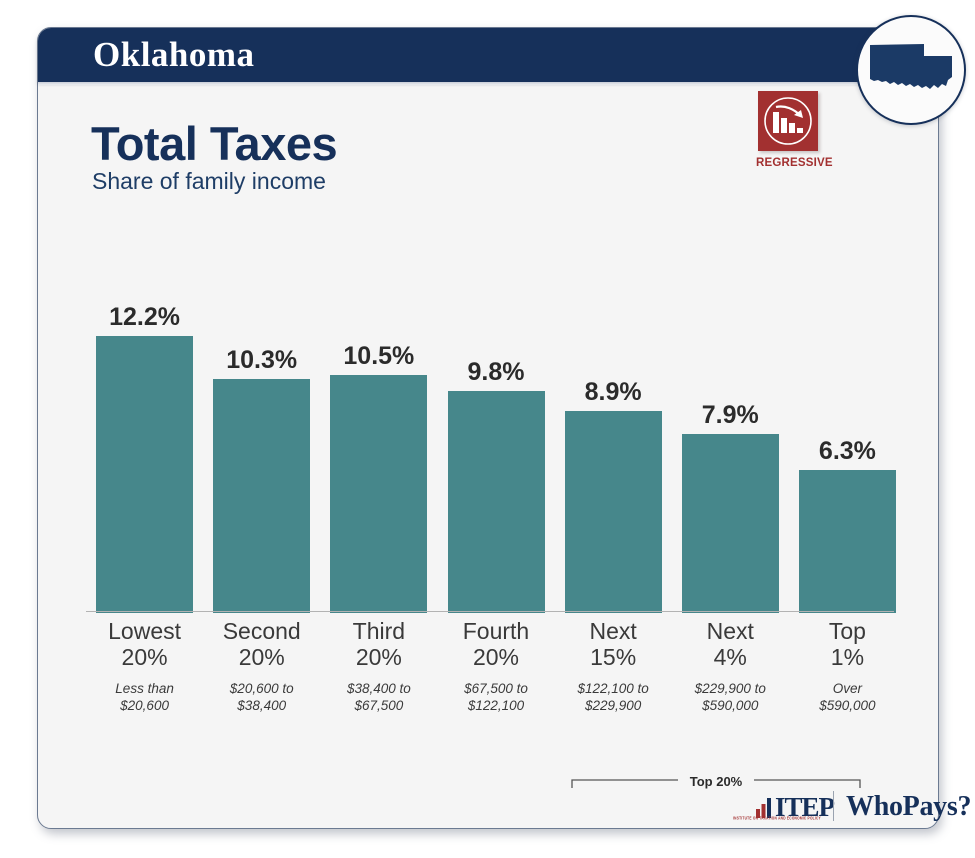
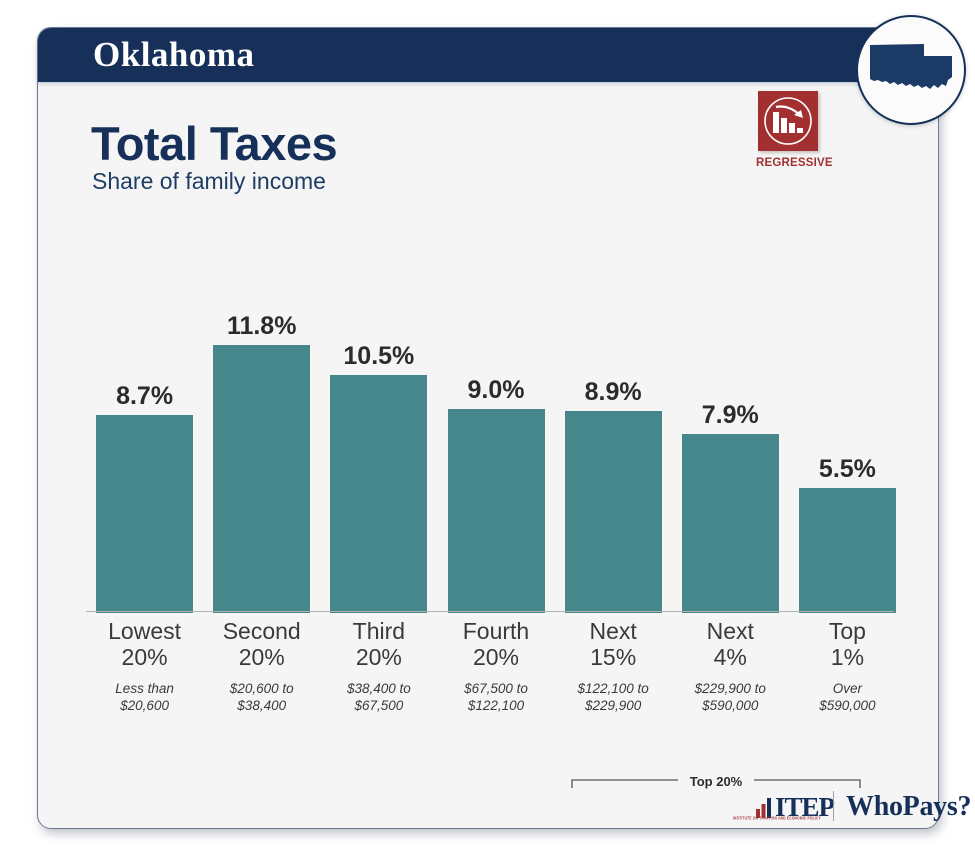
Lowest 20%: 12.2% -> 8.7%
Second 20%: 10.3% -> 11.8%
Fourth 20%: 9.8% -> 9.0%
Top 1%: 6.3% -> 5.5%
